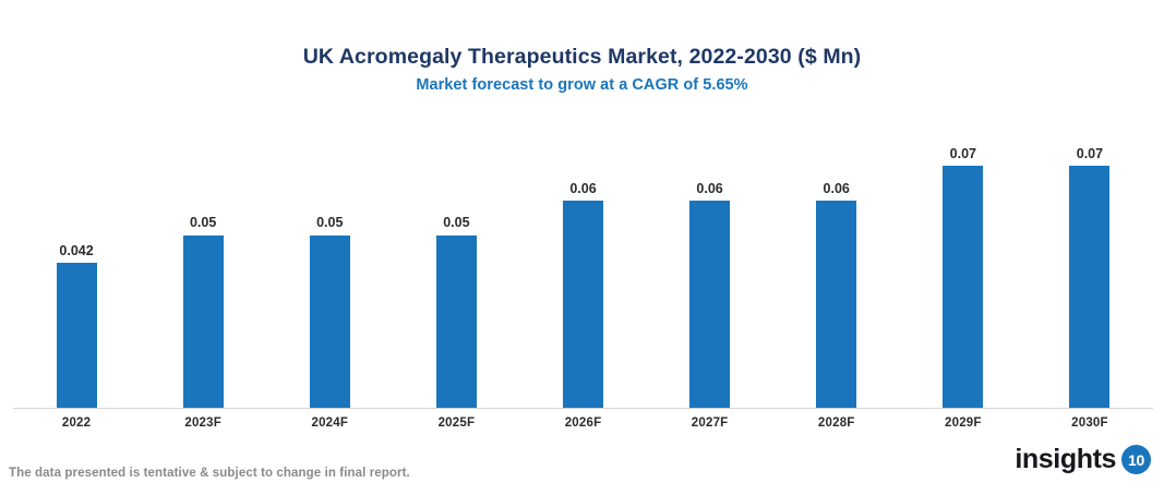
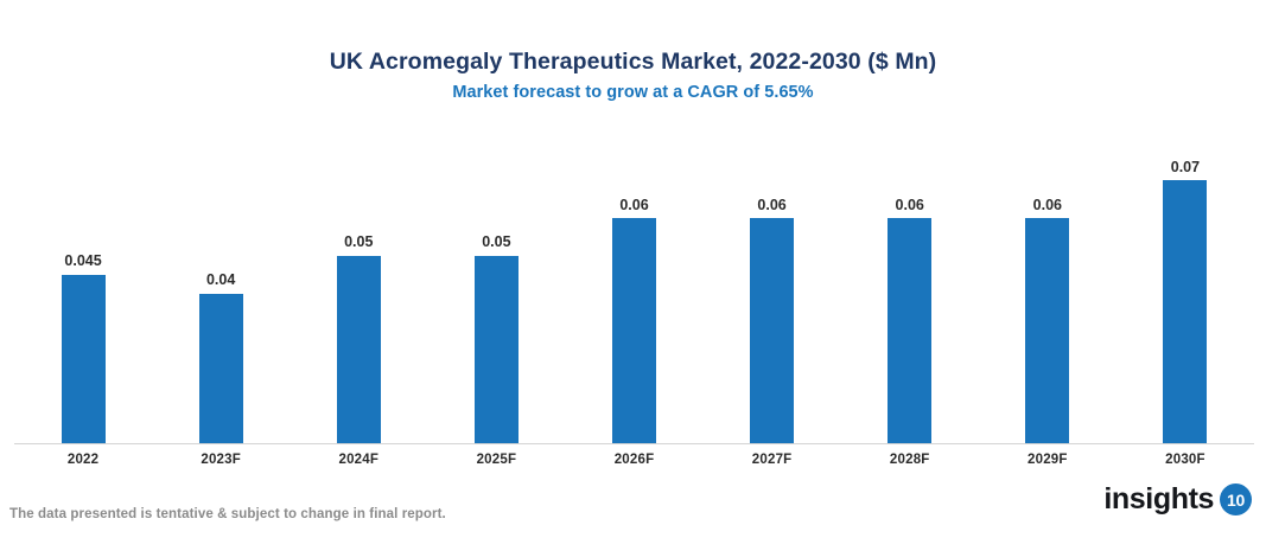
2022: 0.042 -> 0.045
2023F: 0.05 -> 0.04
2029F: 0.07 -> 0.06
